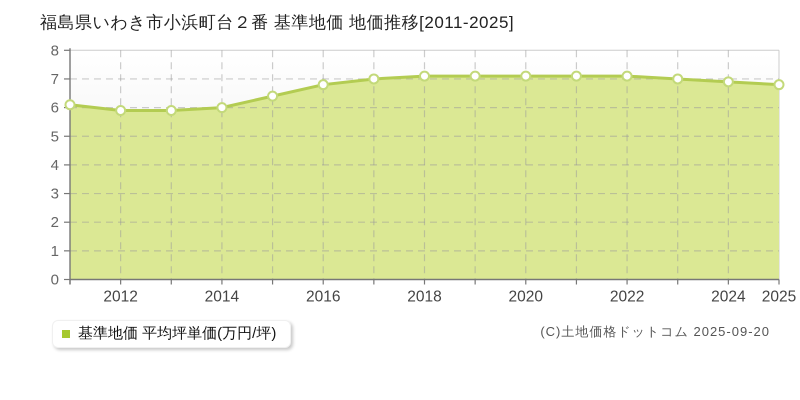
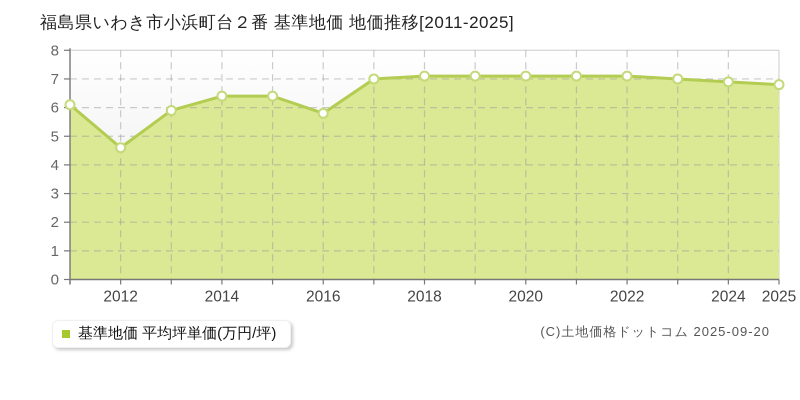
2012: 5.9 -> 4.6
2014: 6.0 -> 6.4
2016: 6.8 -> 5.8
